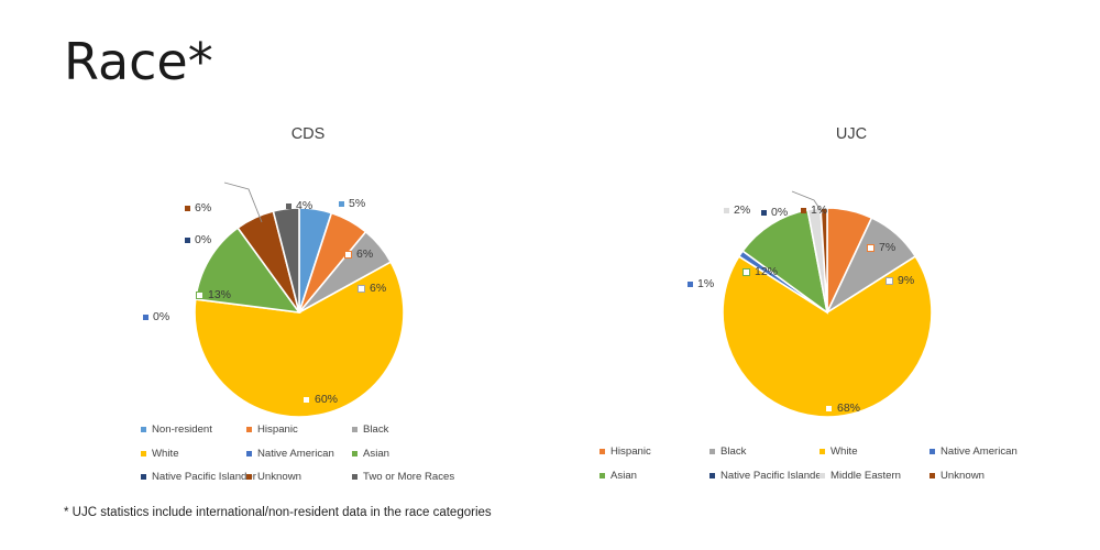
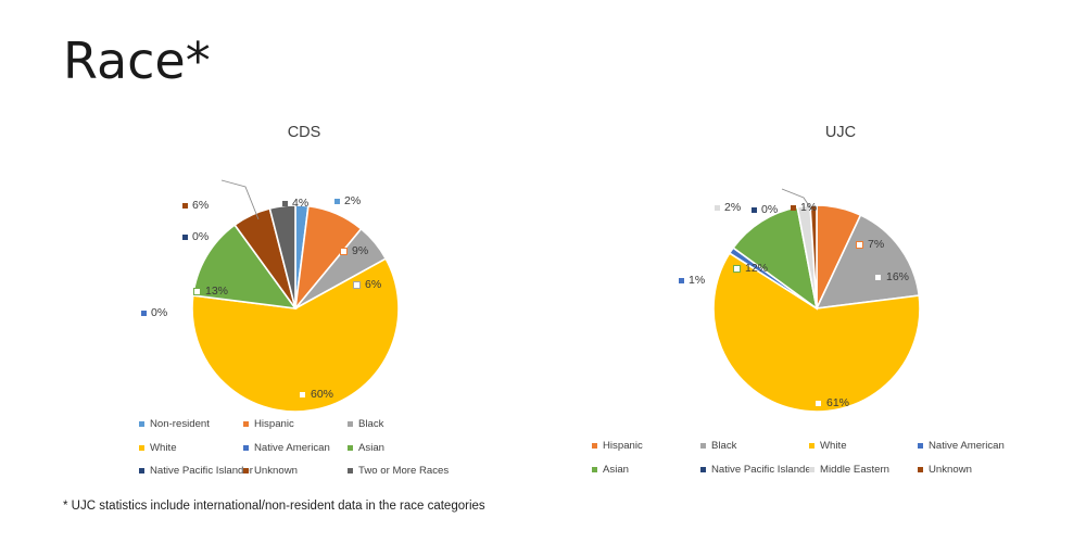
CDS/Non-resident: 5% -> 2%
CDS/Hispanic: 6% -> 9%
UJC/Black: 9% -> 16%
UJC/White: 68% -> 61%
